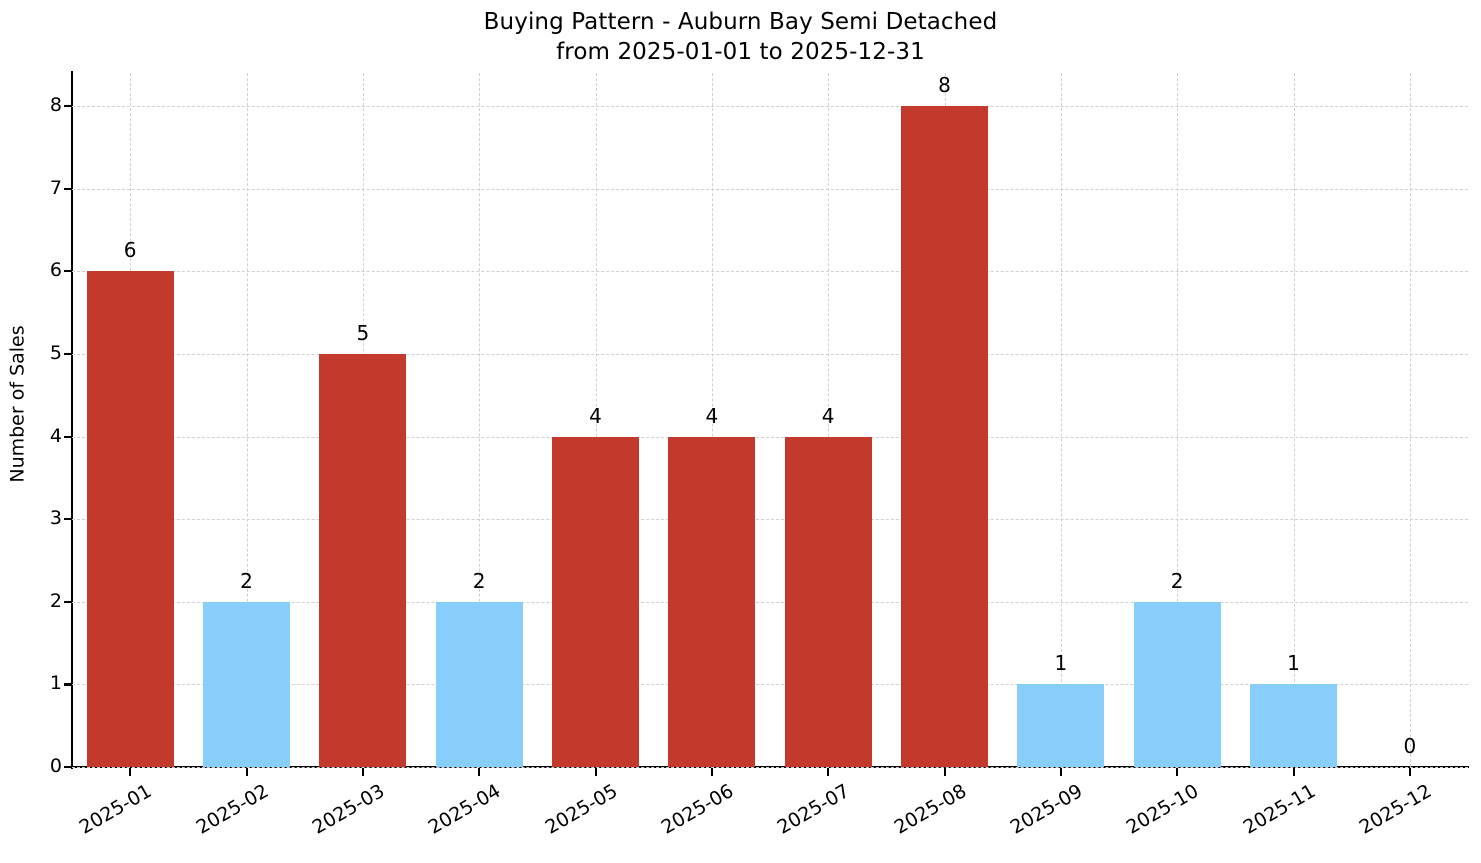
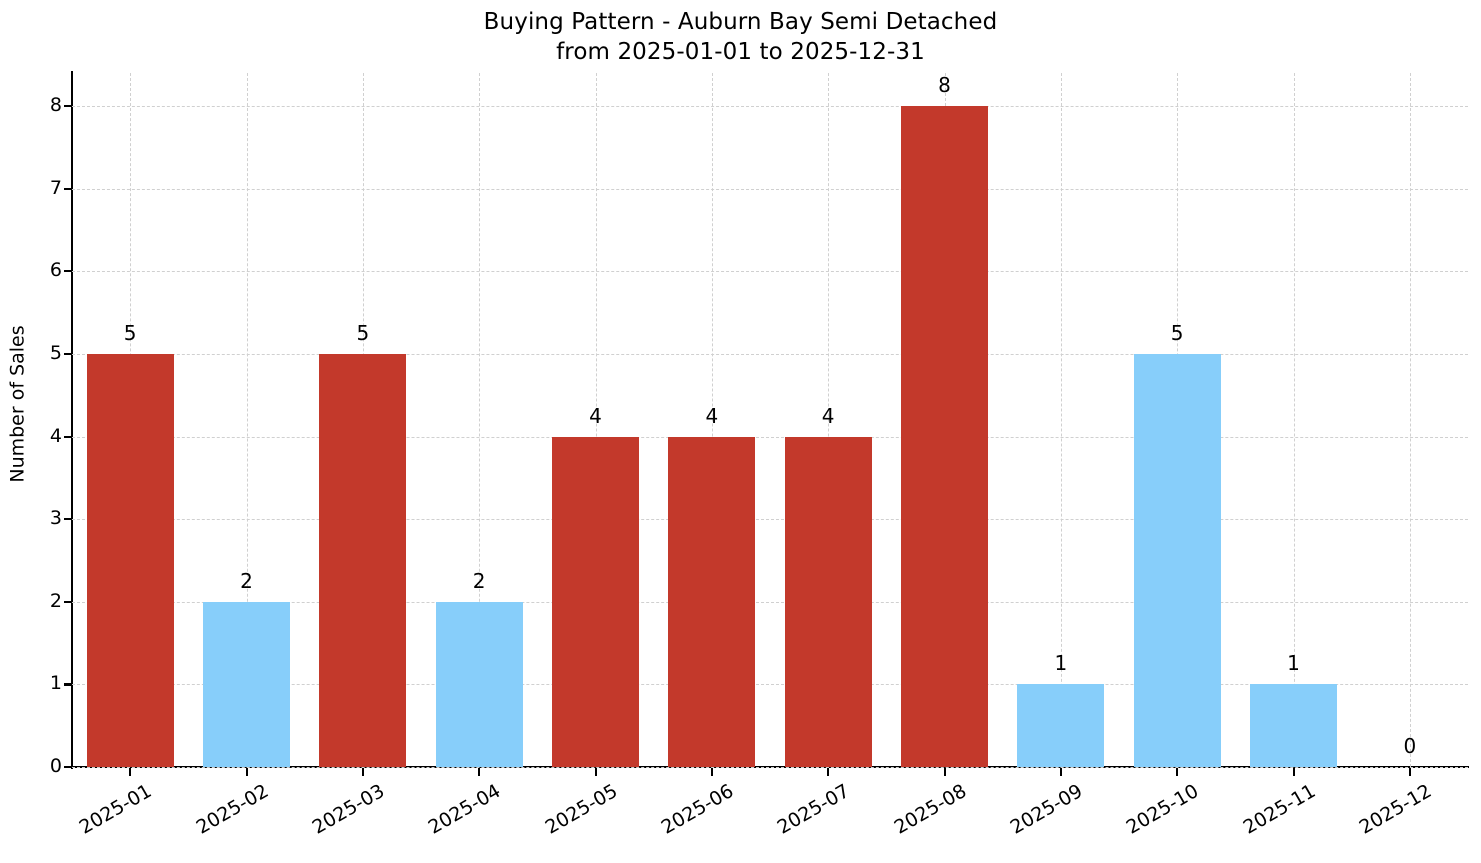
2025-01: 6 -> 5
2025-10: 2 -> 5
